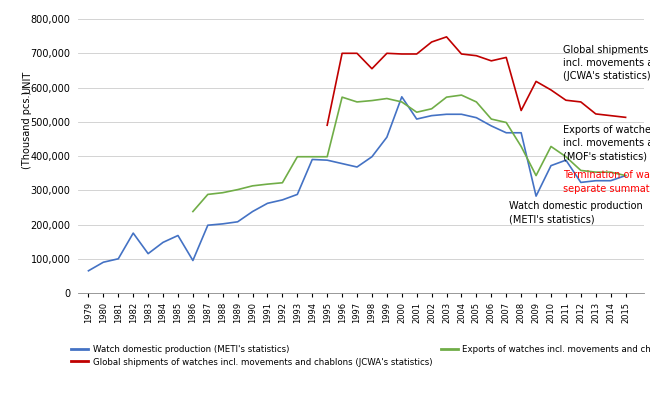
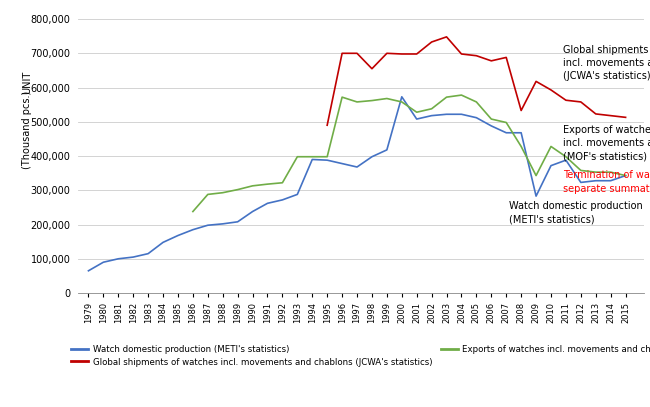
Watch domestic production (METI's statistics)/1982: 175,000 -> 105,000
Watch domestic production (METI's statistics)/1986: 95,000 -> 185,000
Watch domestic production (METI's statistics)/1999: 455,000 -> 418,000
